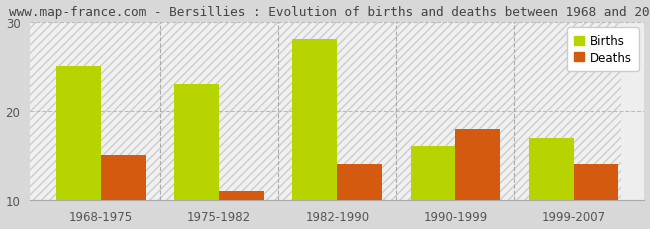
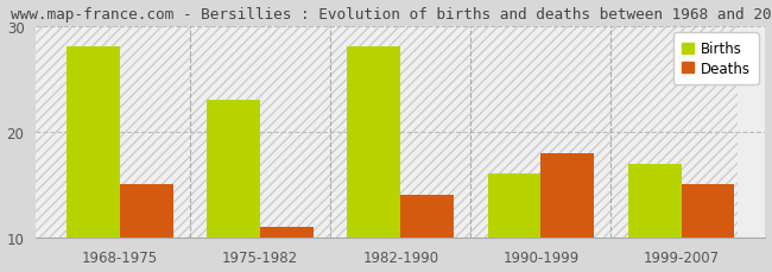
Births/1968-1975: 25 -> 28
Deaths/1999-2007: 14 -> 15
